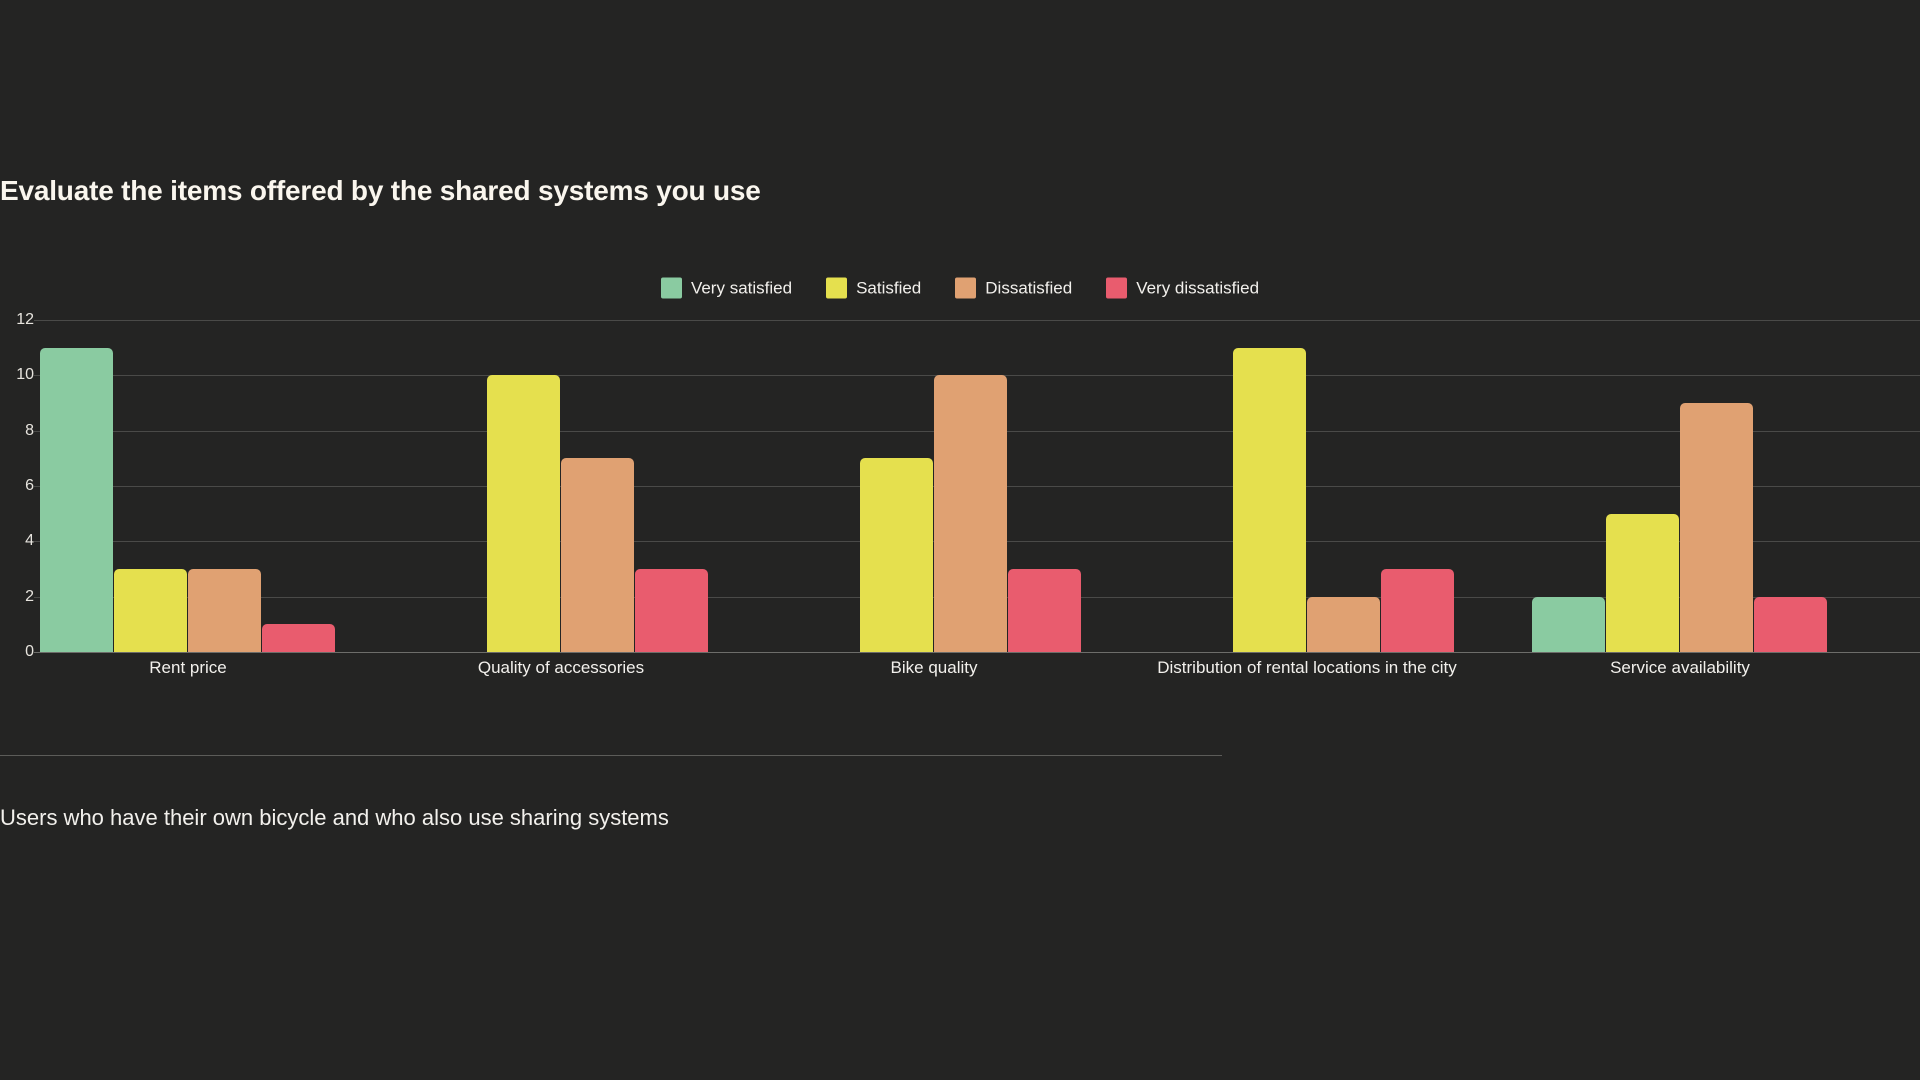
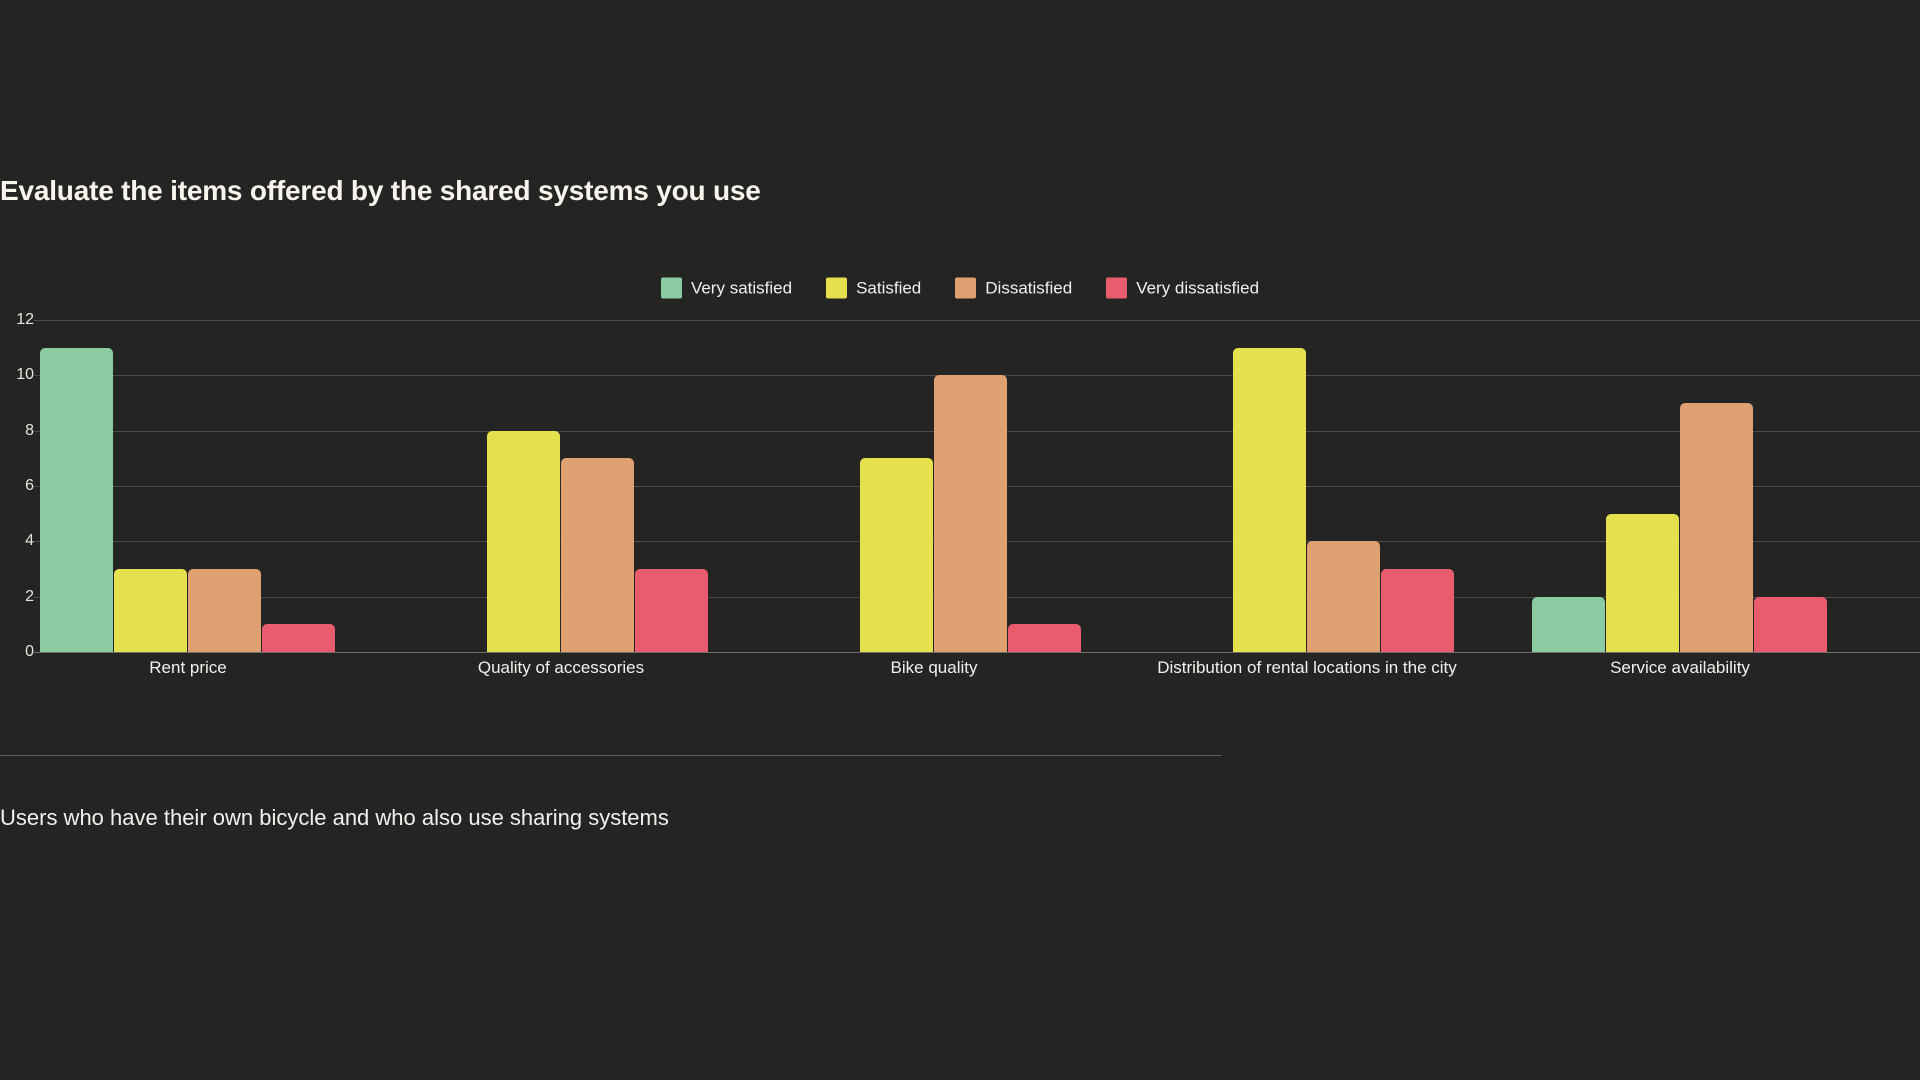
Satisfied/Quality of accessories: 10 -> 8
Very dissatisfied/Bike quality: 3 -> 1
Dissatisfied/Distribution of rental locations in the city: 2 -> 4
